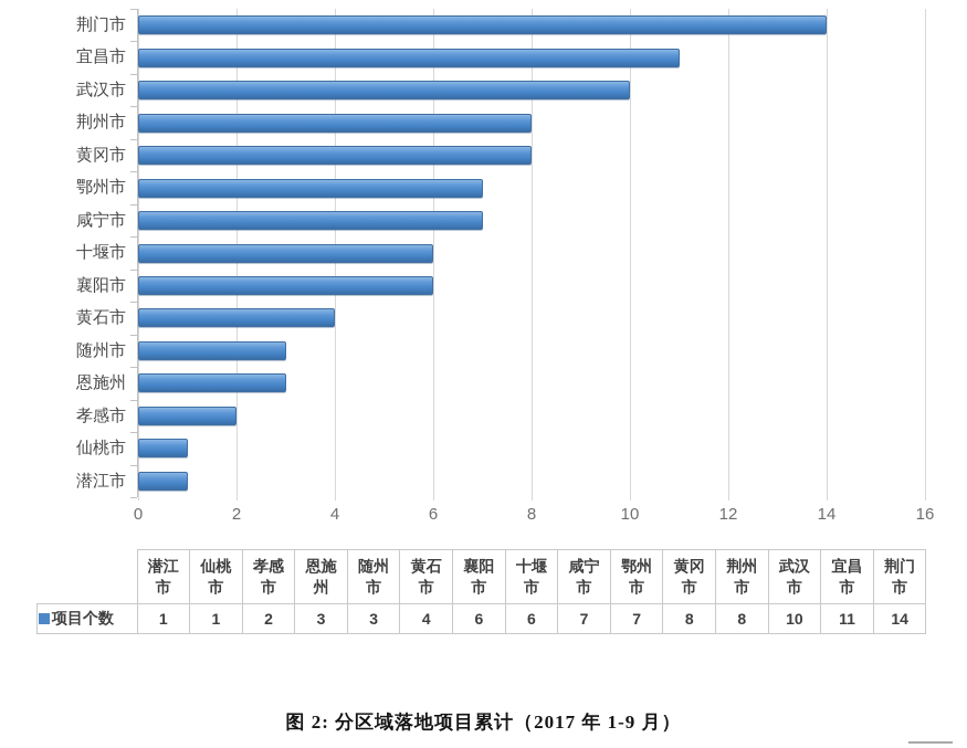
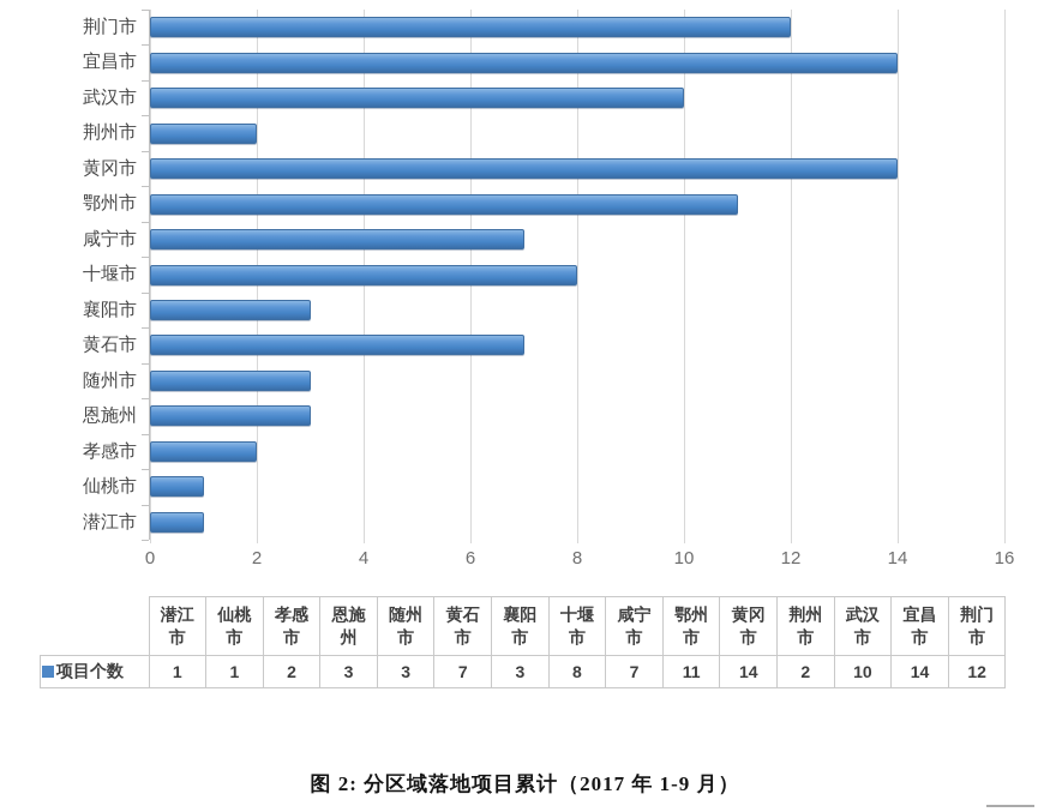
黄石市: 4 -> 7
襄阳市: 6 -> 3
十堰市: 6 -> 8
鄂州市: 7 -> 11
黄冈市: 8 -> 14
荆州市: 8 -> 2
宜昌市: 11 -> 14
荆门市: 14 -> 12
